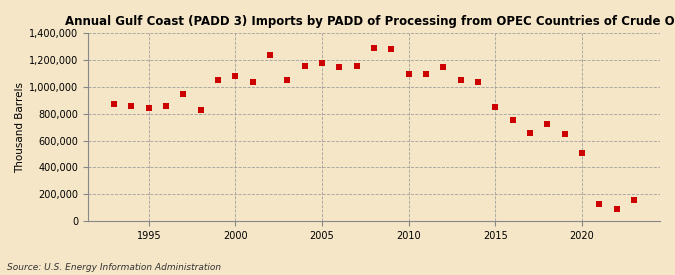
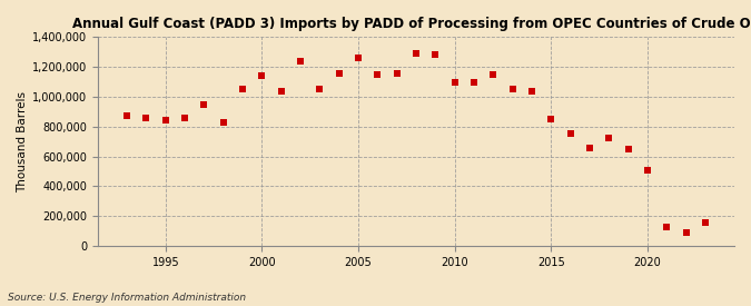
2000: 1,080,000 -> 1,140,000
2005: 1,180,000 -> 1,260,000
